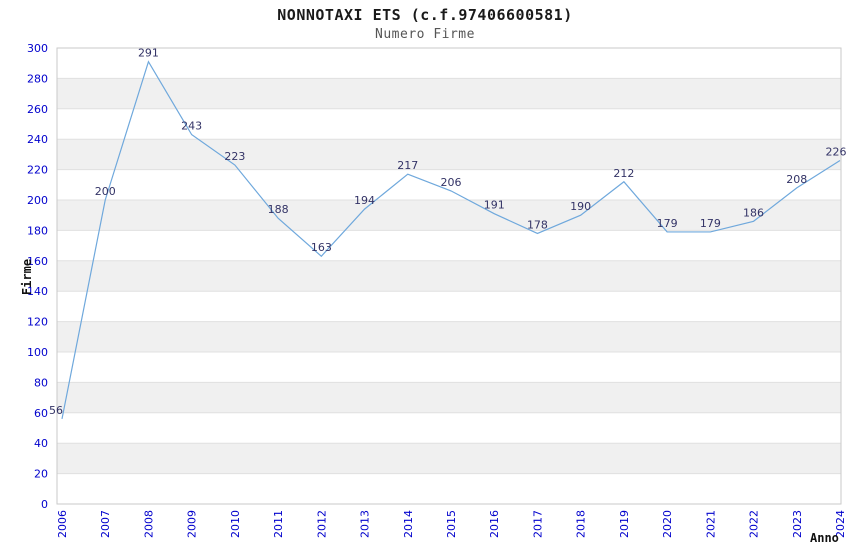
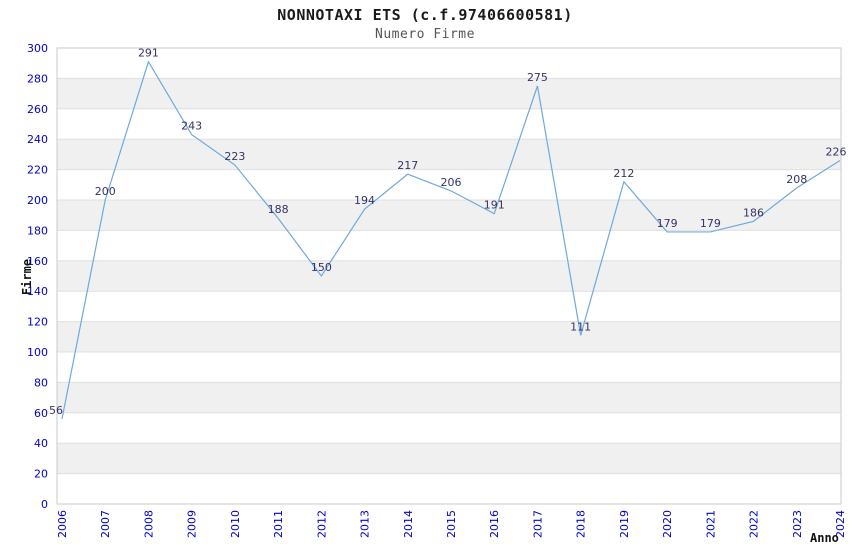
2012: 163 -> 150
2017: 178 -> 275
2018: 190 -> 111
